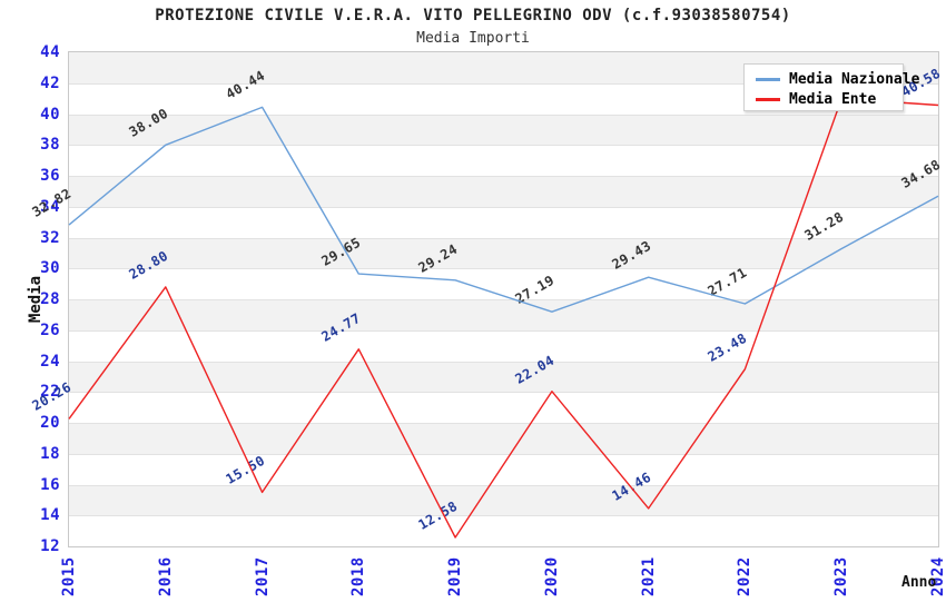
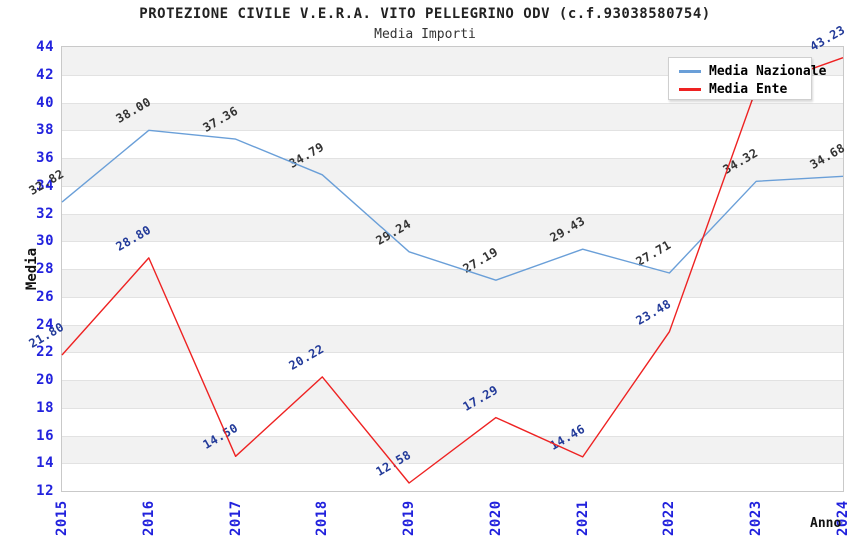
Media Ente/2015: 20.26 -> 21.80
Media Nazionale/2017: 40.44 -> 37.36
Media Ente/2017: 15.50 -> 14.50
Media Nazionale/2018: 29.65 -> 34.79
Media Ente/2018: 24.77 -> 20.22
Media Ente/2020: 22.04 -> 17.29
Media Nazionale/2023: 31.28 -> 34.32
Media Ente/2024: 40.58 -> 43.23
